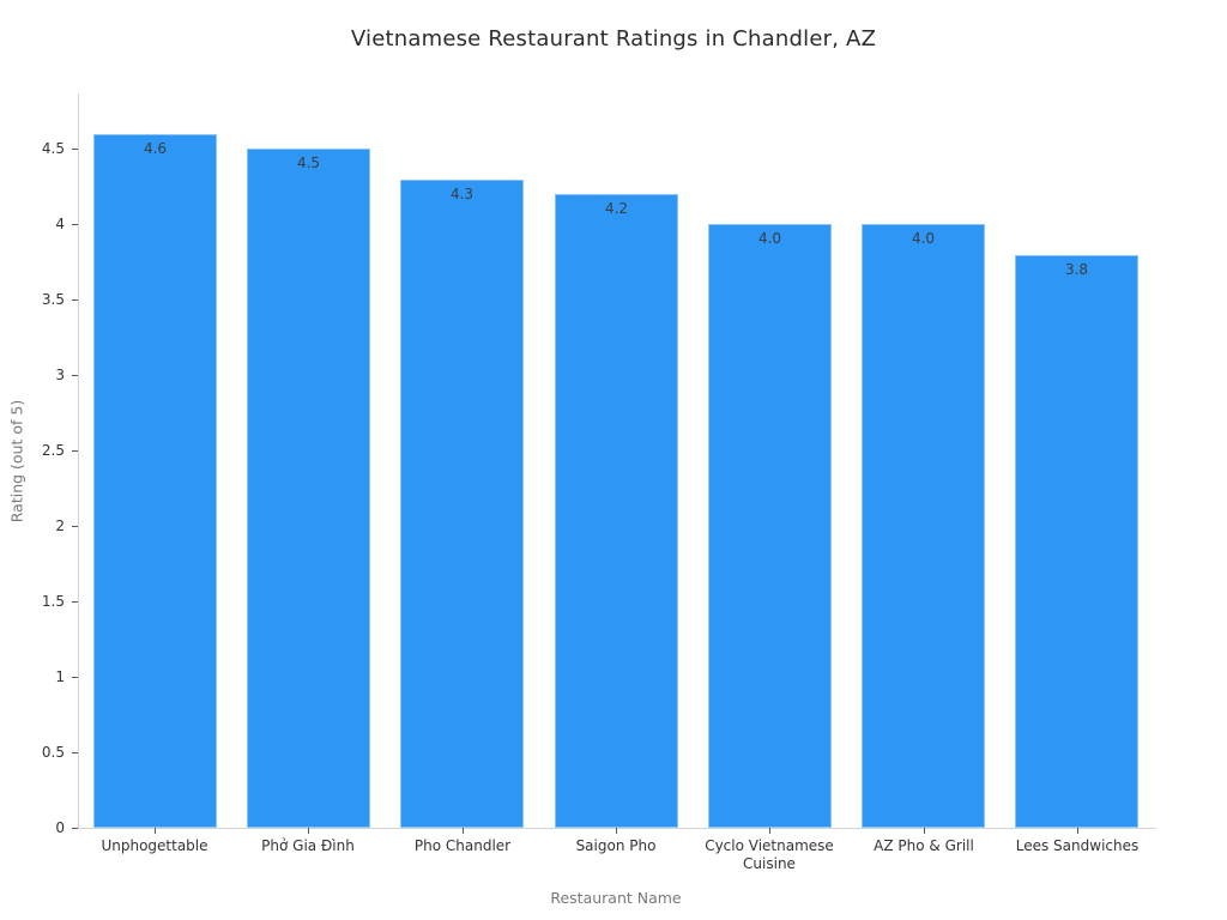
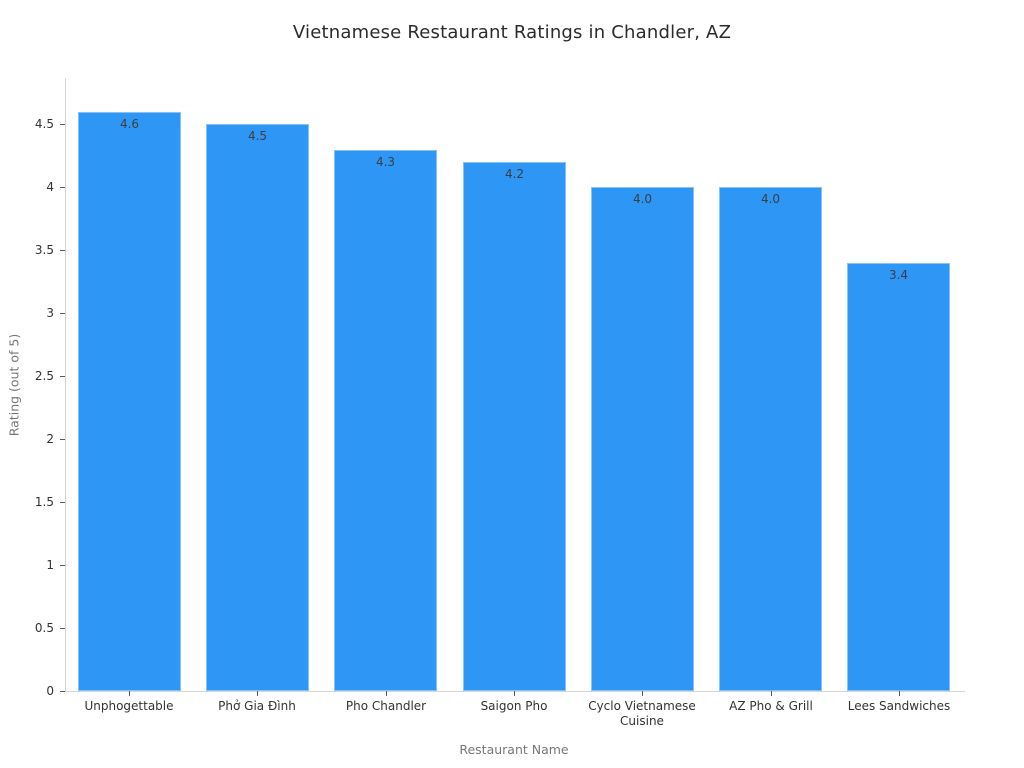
Lees Sandwiches: 3.8 -> 3.4
